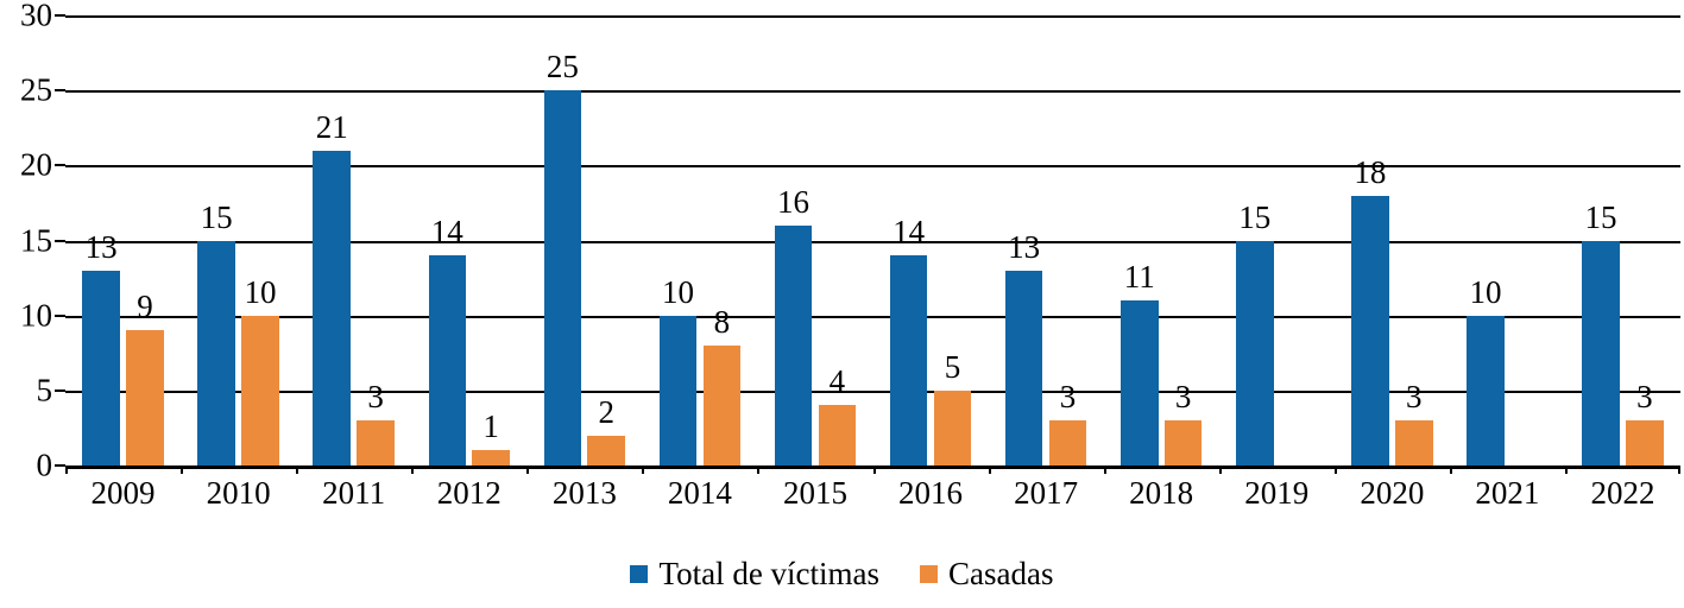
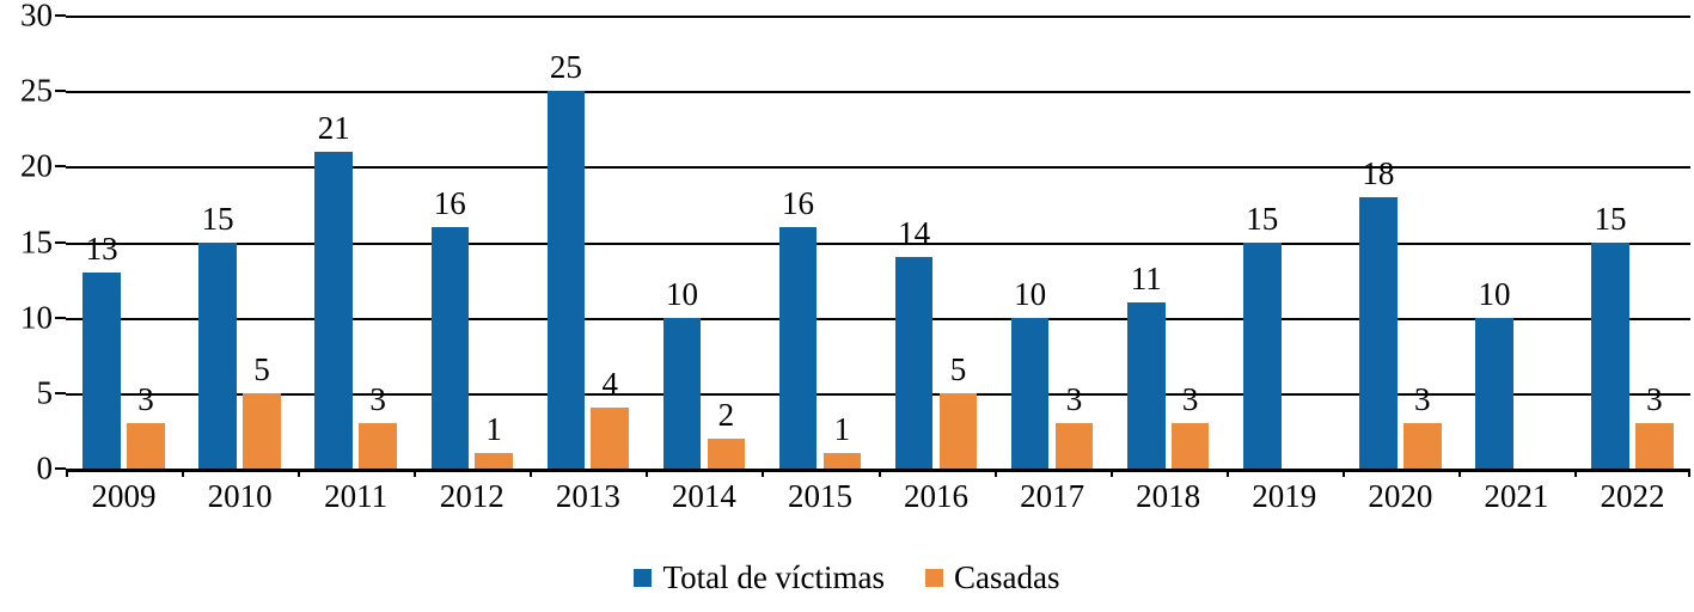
Casadas/2009: 9 -> 3
Casadas/2010: 10 -> 5
Total de víctimas/2012: 14 -> 16
Casadas/2013: 2 -> 4
Casadas/2014: 8 -> 2
Casadas/2015: 4 -> 1
Total de víctimas/2017: 13 -> 10
